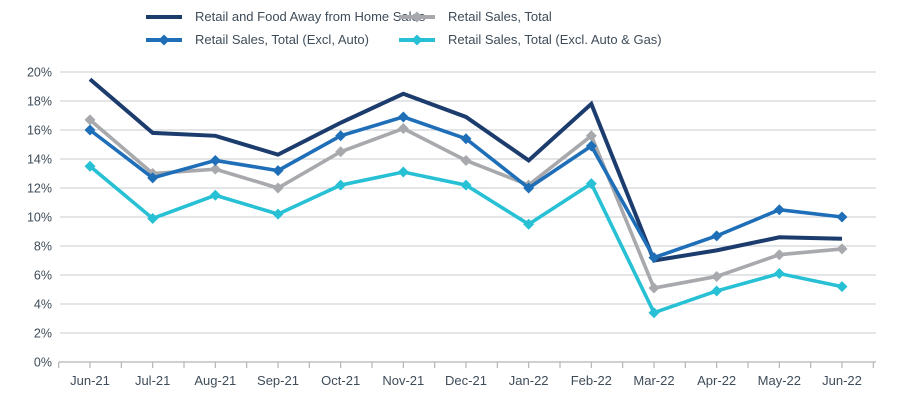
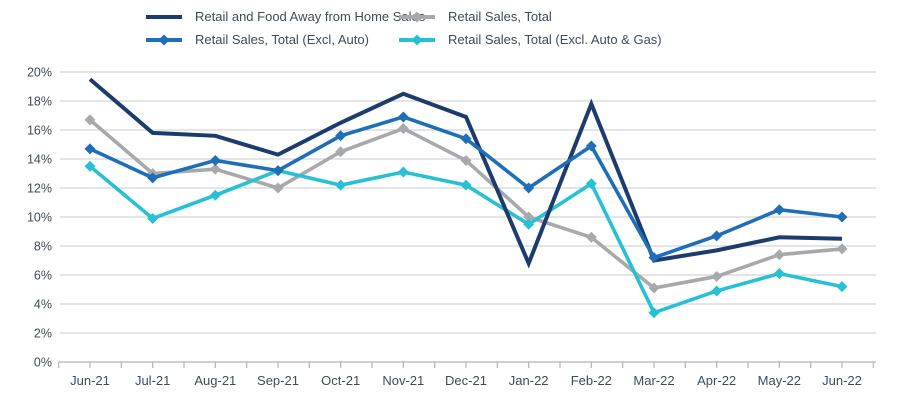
Retail Sales, Total (Excl, Auto)/Jun-21: 16.0% -> 14.7%
Retail Sales, Total (Excl. Auto & Gas)/Sep-21: 10.2% -> 13.2%
Retail and Food Away from Home Sales/Jan-22: 13.9% -> 6.8%
Retail Sales, Total/Jan-22: 12.2% -> 10.0%
Retail Sales, Total/Feb-22: 15.6% -> 8.6%
